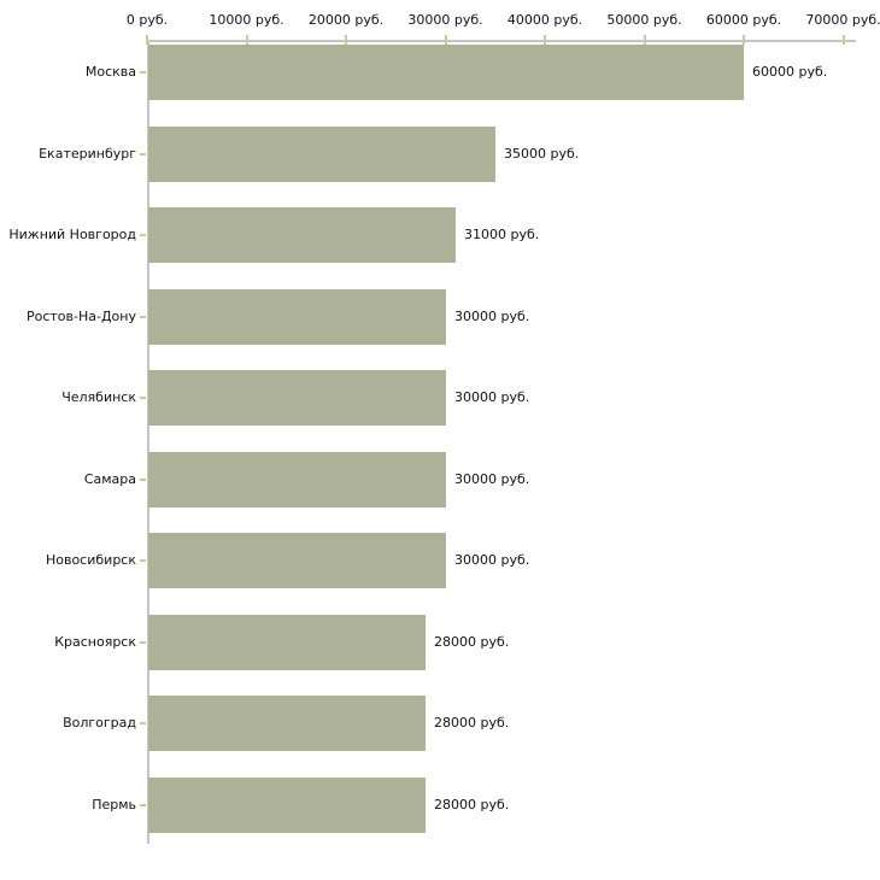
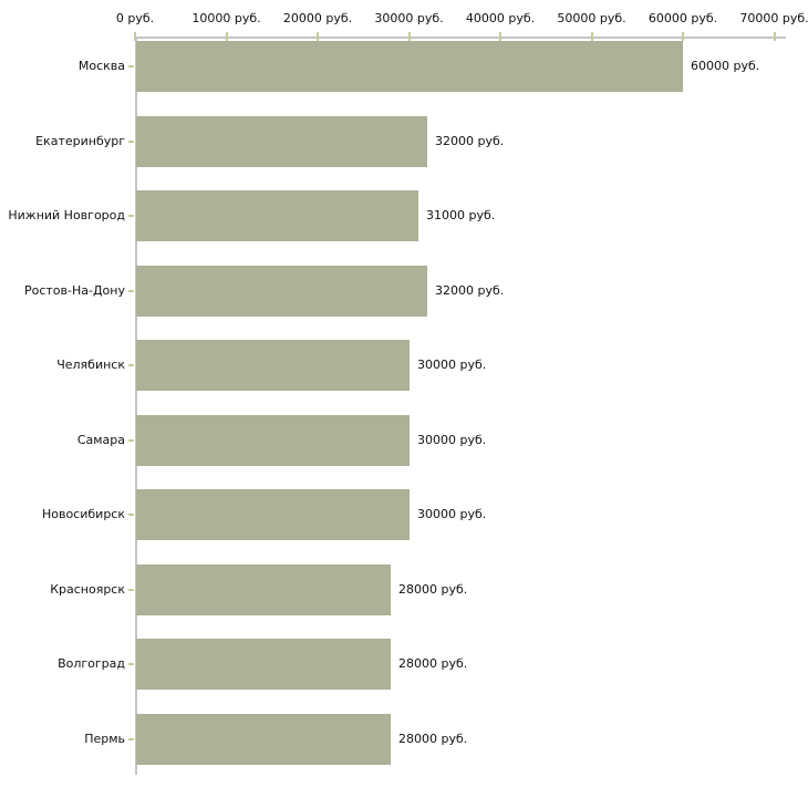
Екатеринбург: 35000 -> 32000
Ростов-На-Дону: 30000 -> 32000
